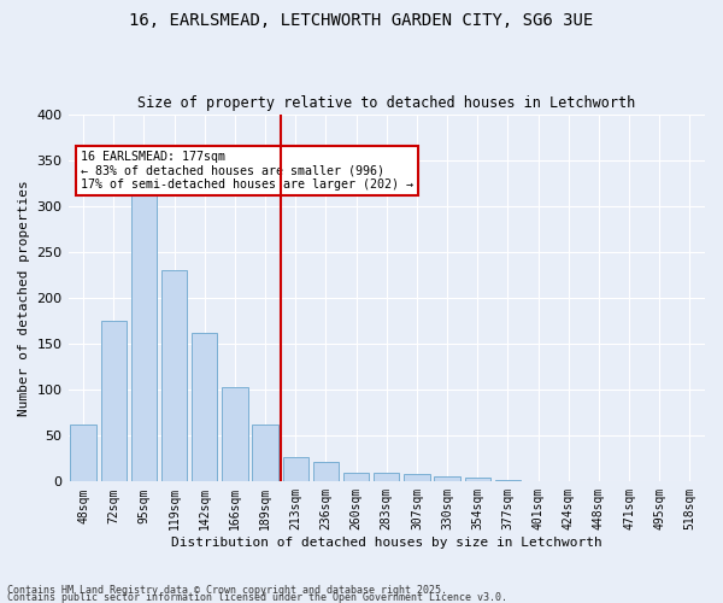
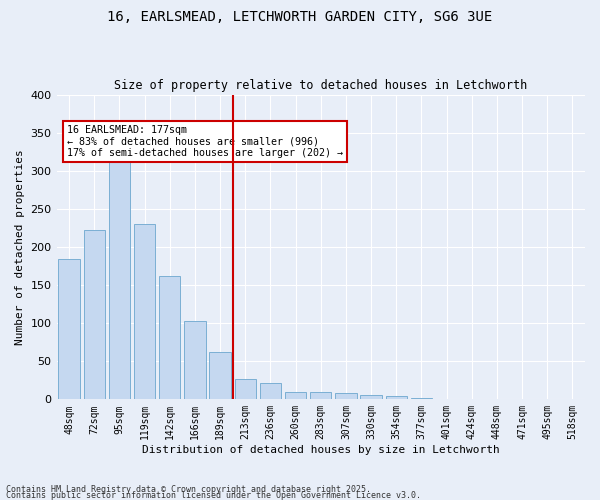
48sqm: 62 -> 184
72sqm: 175 -> 222
